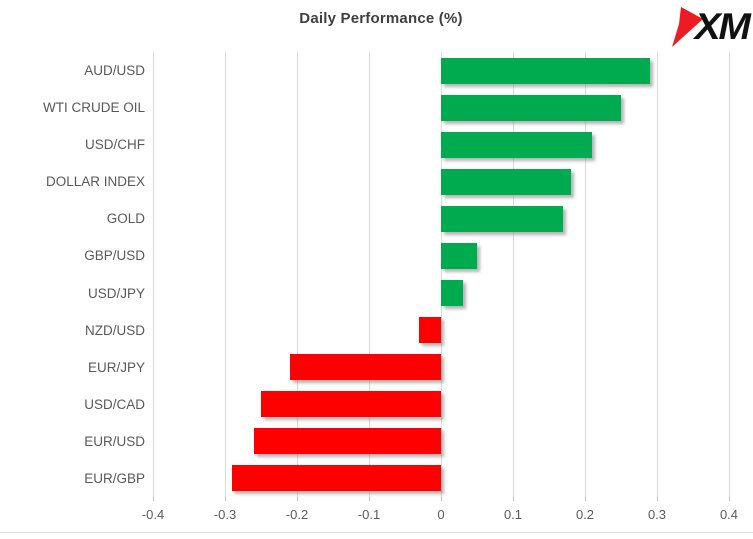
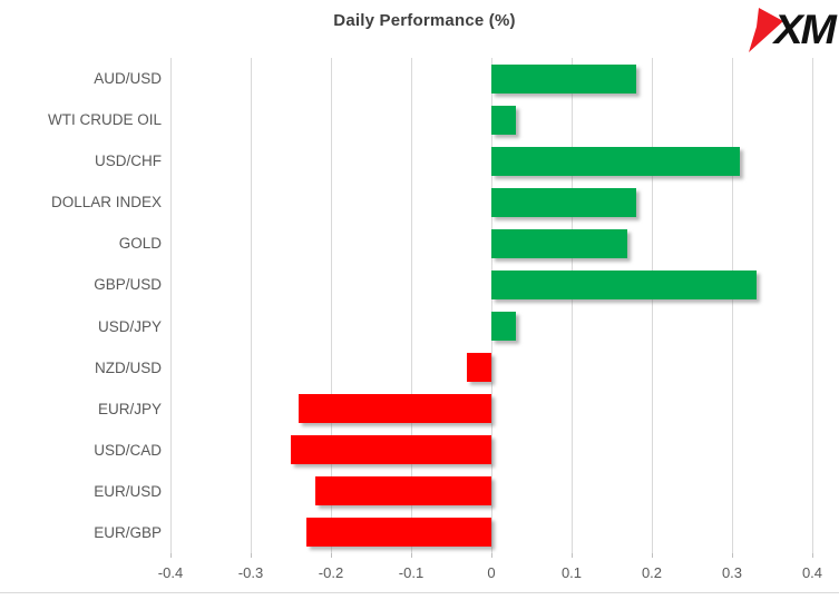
AUD/USD: 0.29 -> 0.18
WTI CRUDE OIL: 0.25 -> 0.03
USD/CHF: 0.21 -> 0.31
GBP/USD: 0.05 -> 0.33
EUR/JPY: -0.21 -> -0.24
EUR/USD: -0.26 -> -0.22
EUR/GBP: -0.29 -> -0.23
